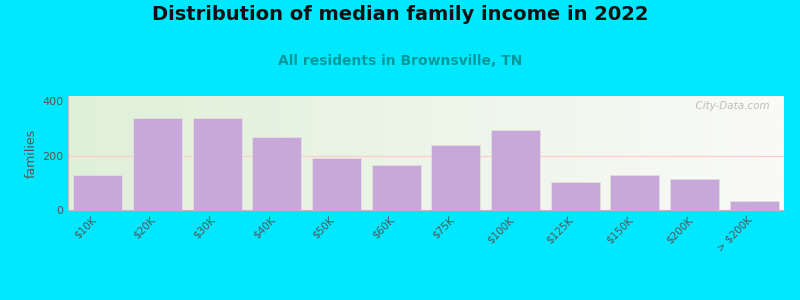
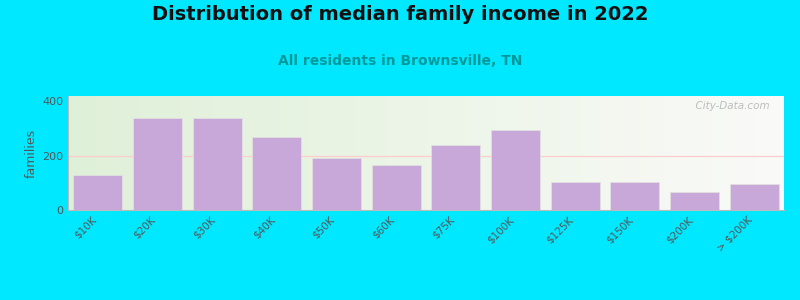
$150K: 130 -> 105
$200K: 115 -> 65
> $200K: 35 -> 95
